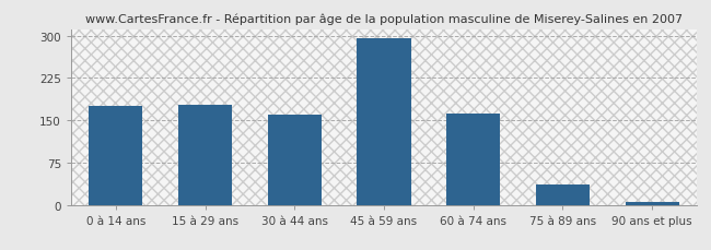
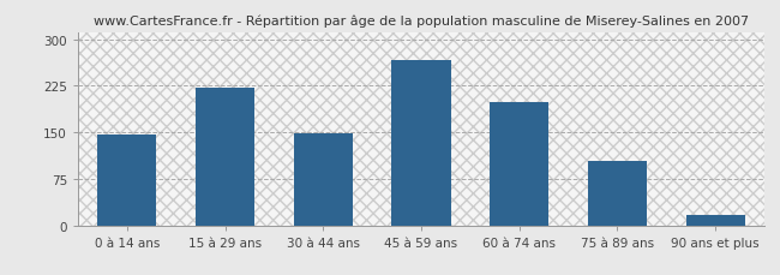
0 à 14 ans: 175 -> 146
15 à 29 ans: 177 -> 222
30 à 44 ans: 160 -> 148
45 à 59 ans: 295 -> 266
60 à 74 ans: 162 -> 198
75 à 89 ans: 37 -> 104
90 ans et plus: 5 -> 16
